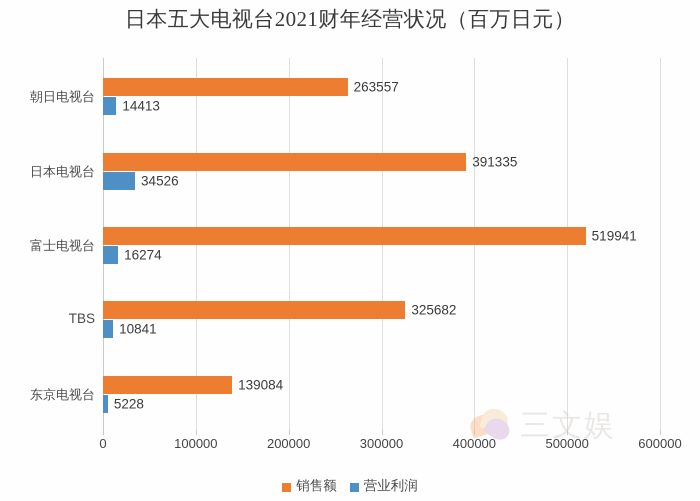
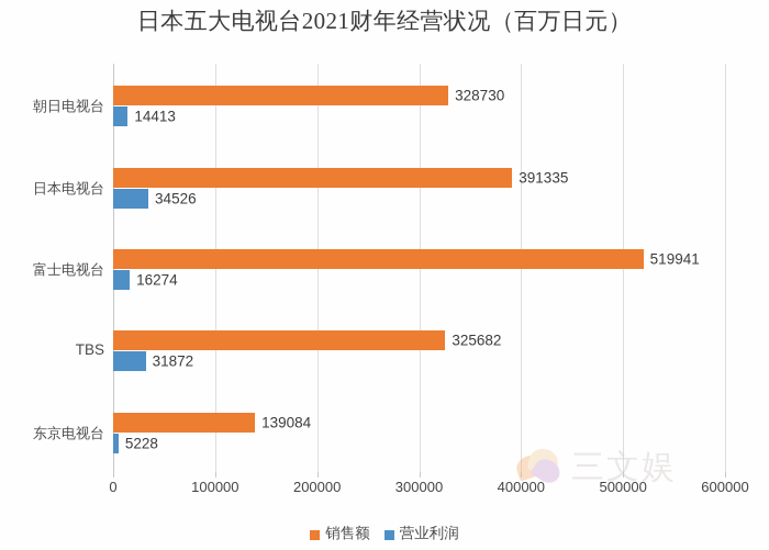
销售额/朝日电视台: 263557 -> 328730
营业利润/TBS: 10841 -> 31872
